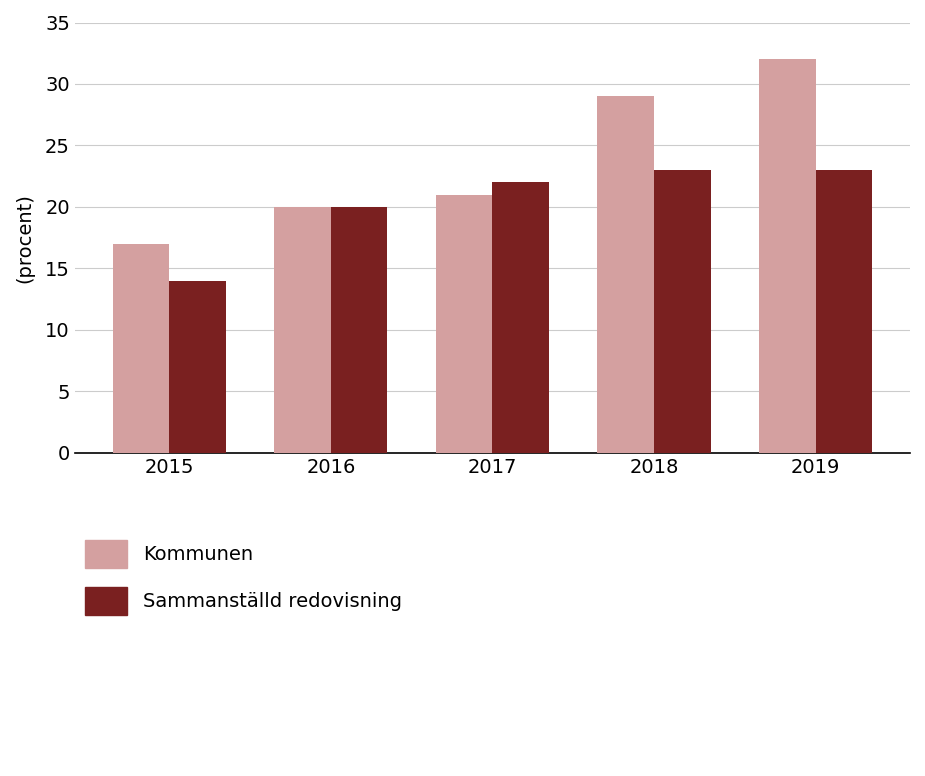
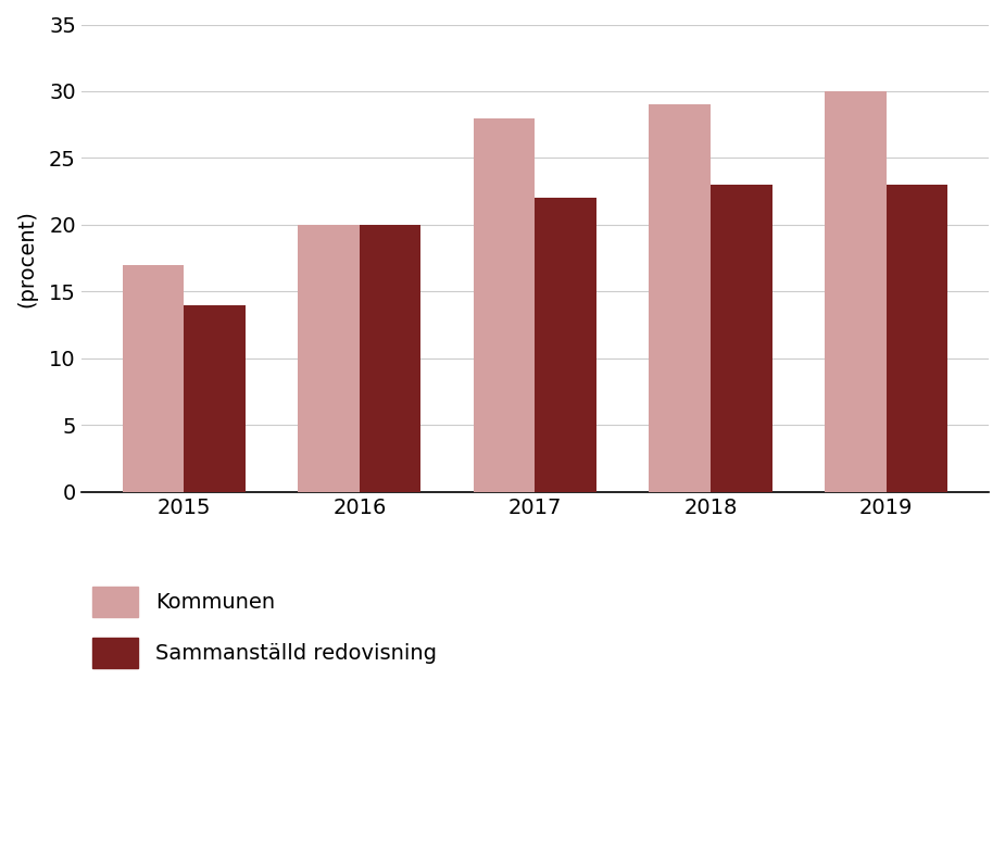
Kommunen/2017: 21 -> 28
Kommunen/2019: 32 -> 30
